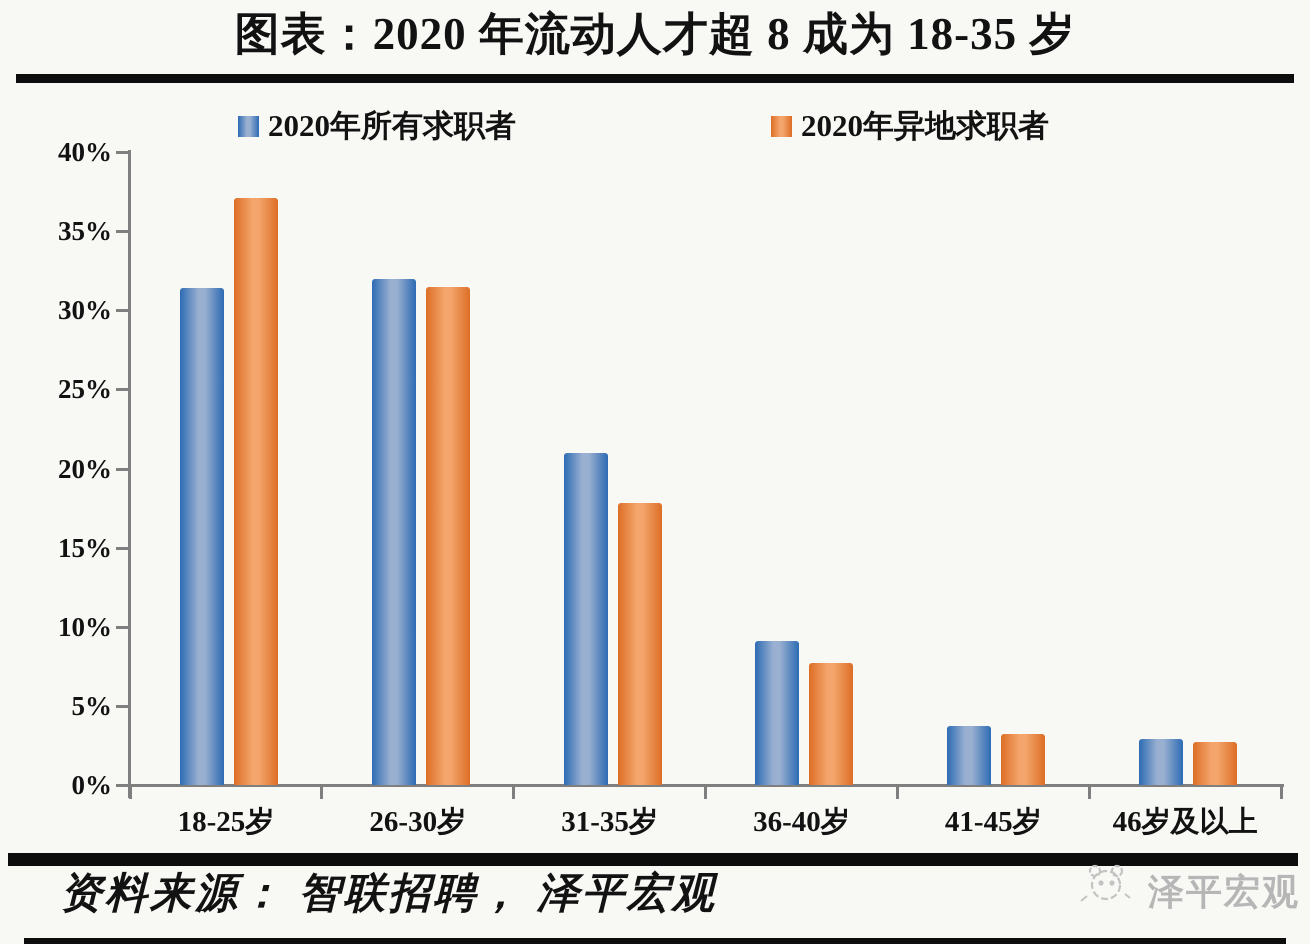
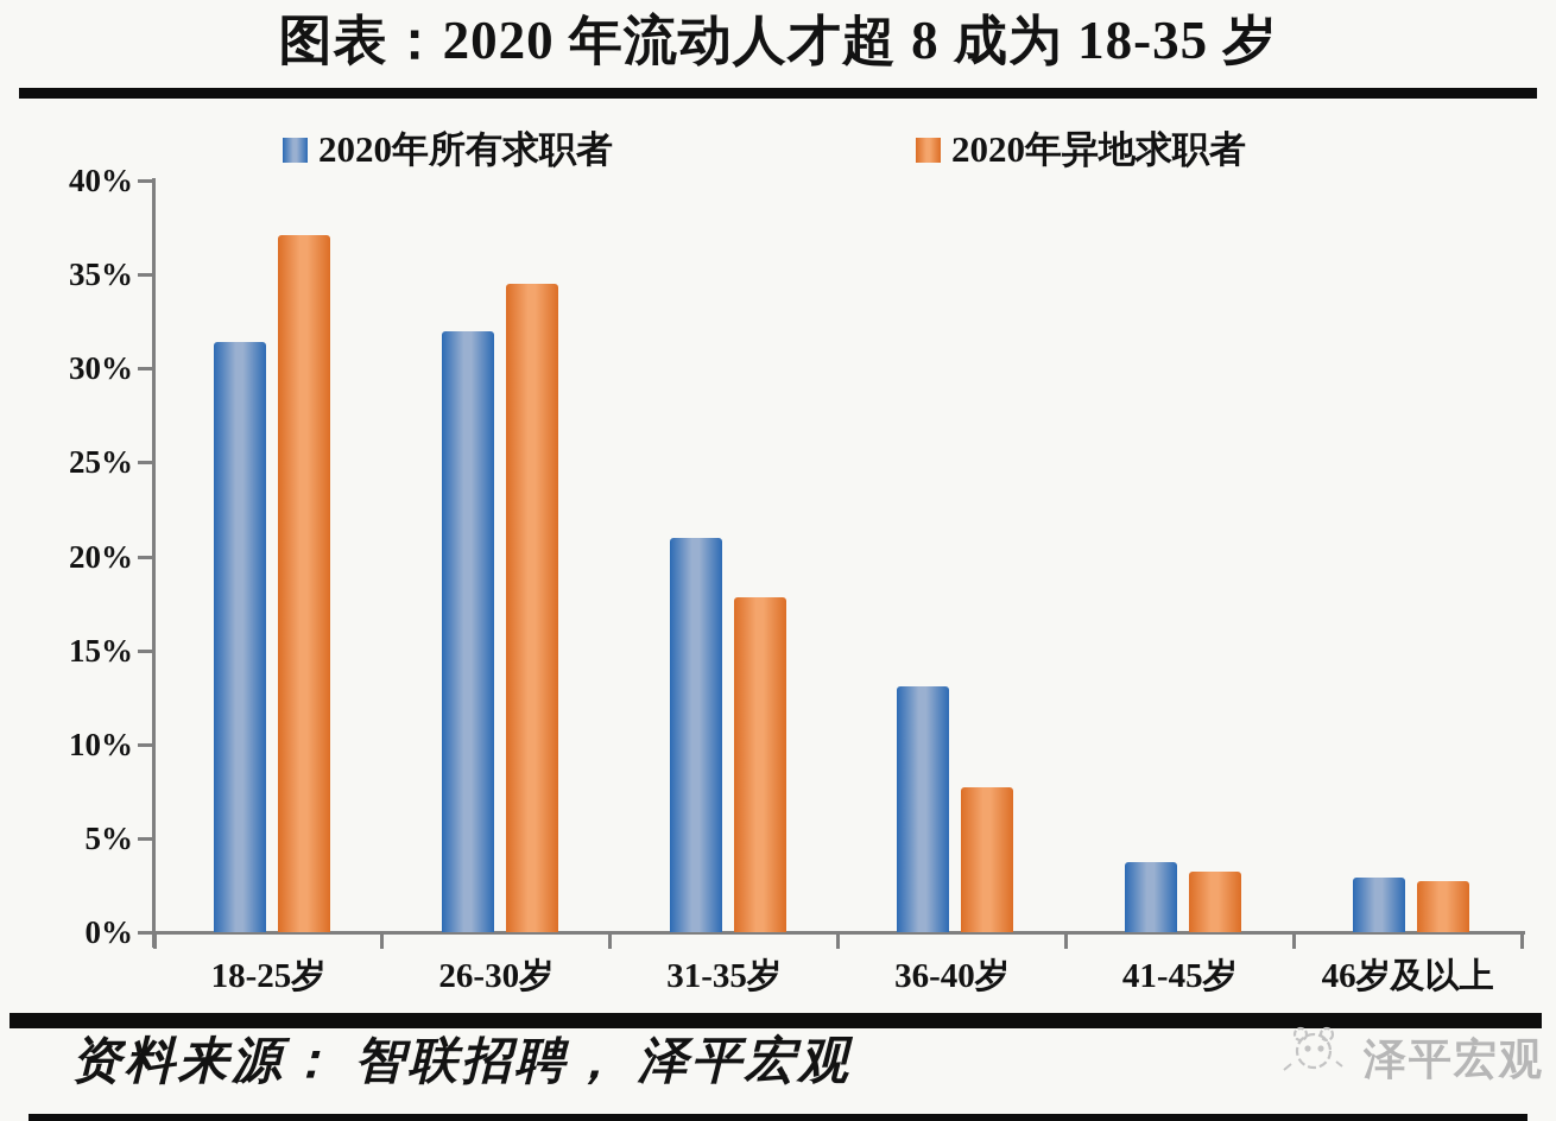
2020年异地求职者/26-30岁: 31.5% -> 34.5%
2020年所有求职者/36-40岁: 9.1% -> 13.1%
